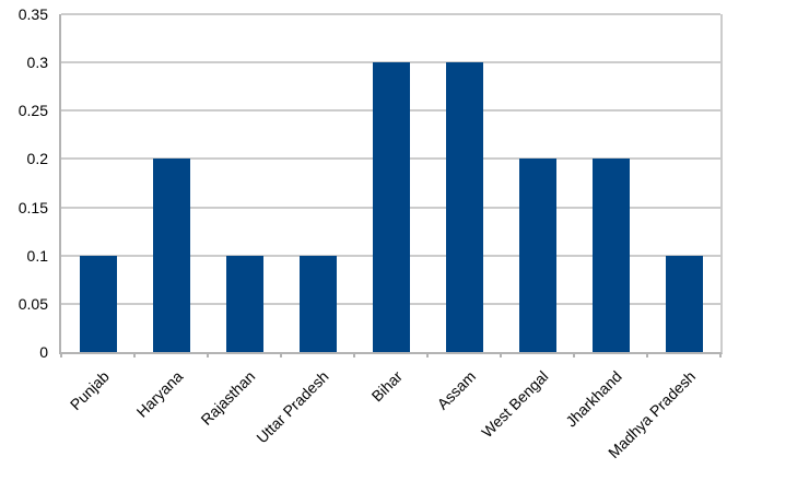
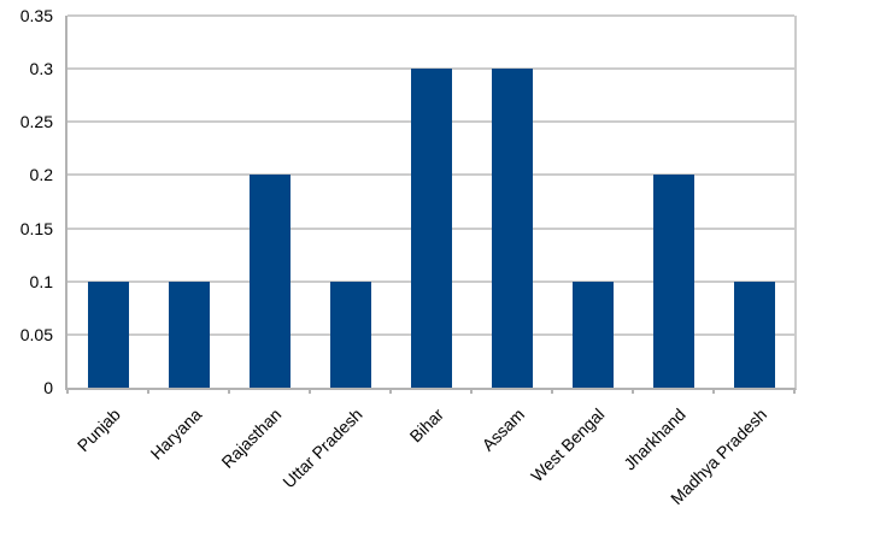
Haryana: 0.2 -> 0.1
Rajasthan: 0.1 -> 0.2
West Bengal: 0.2 -> 0.1
